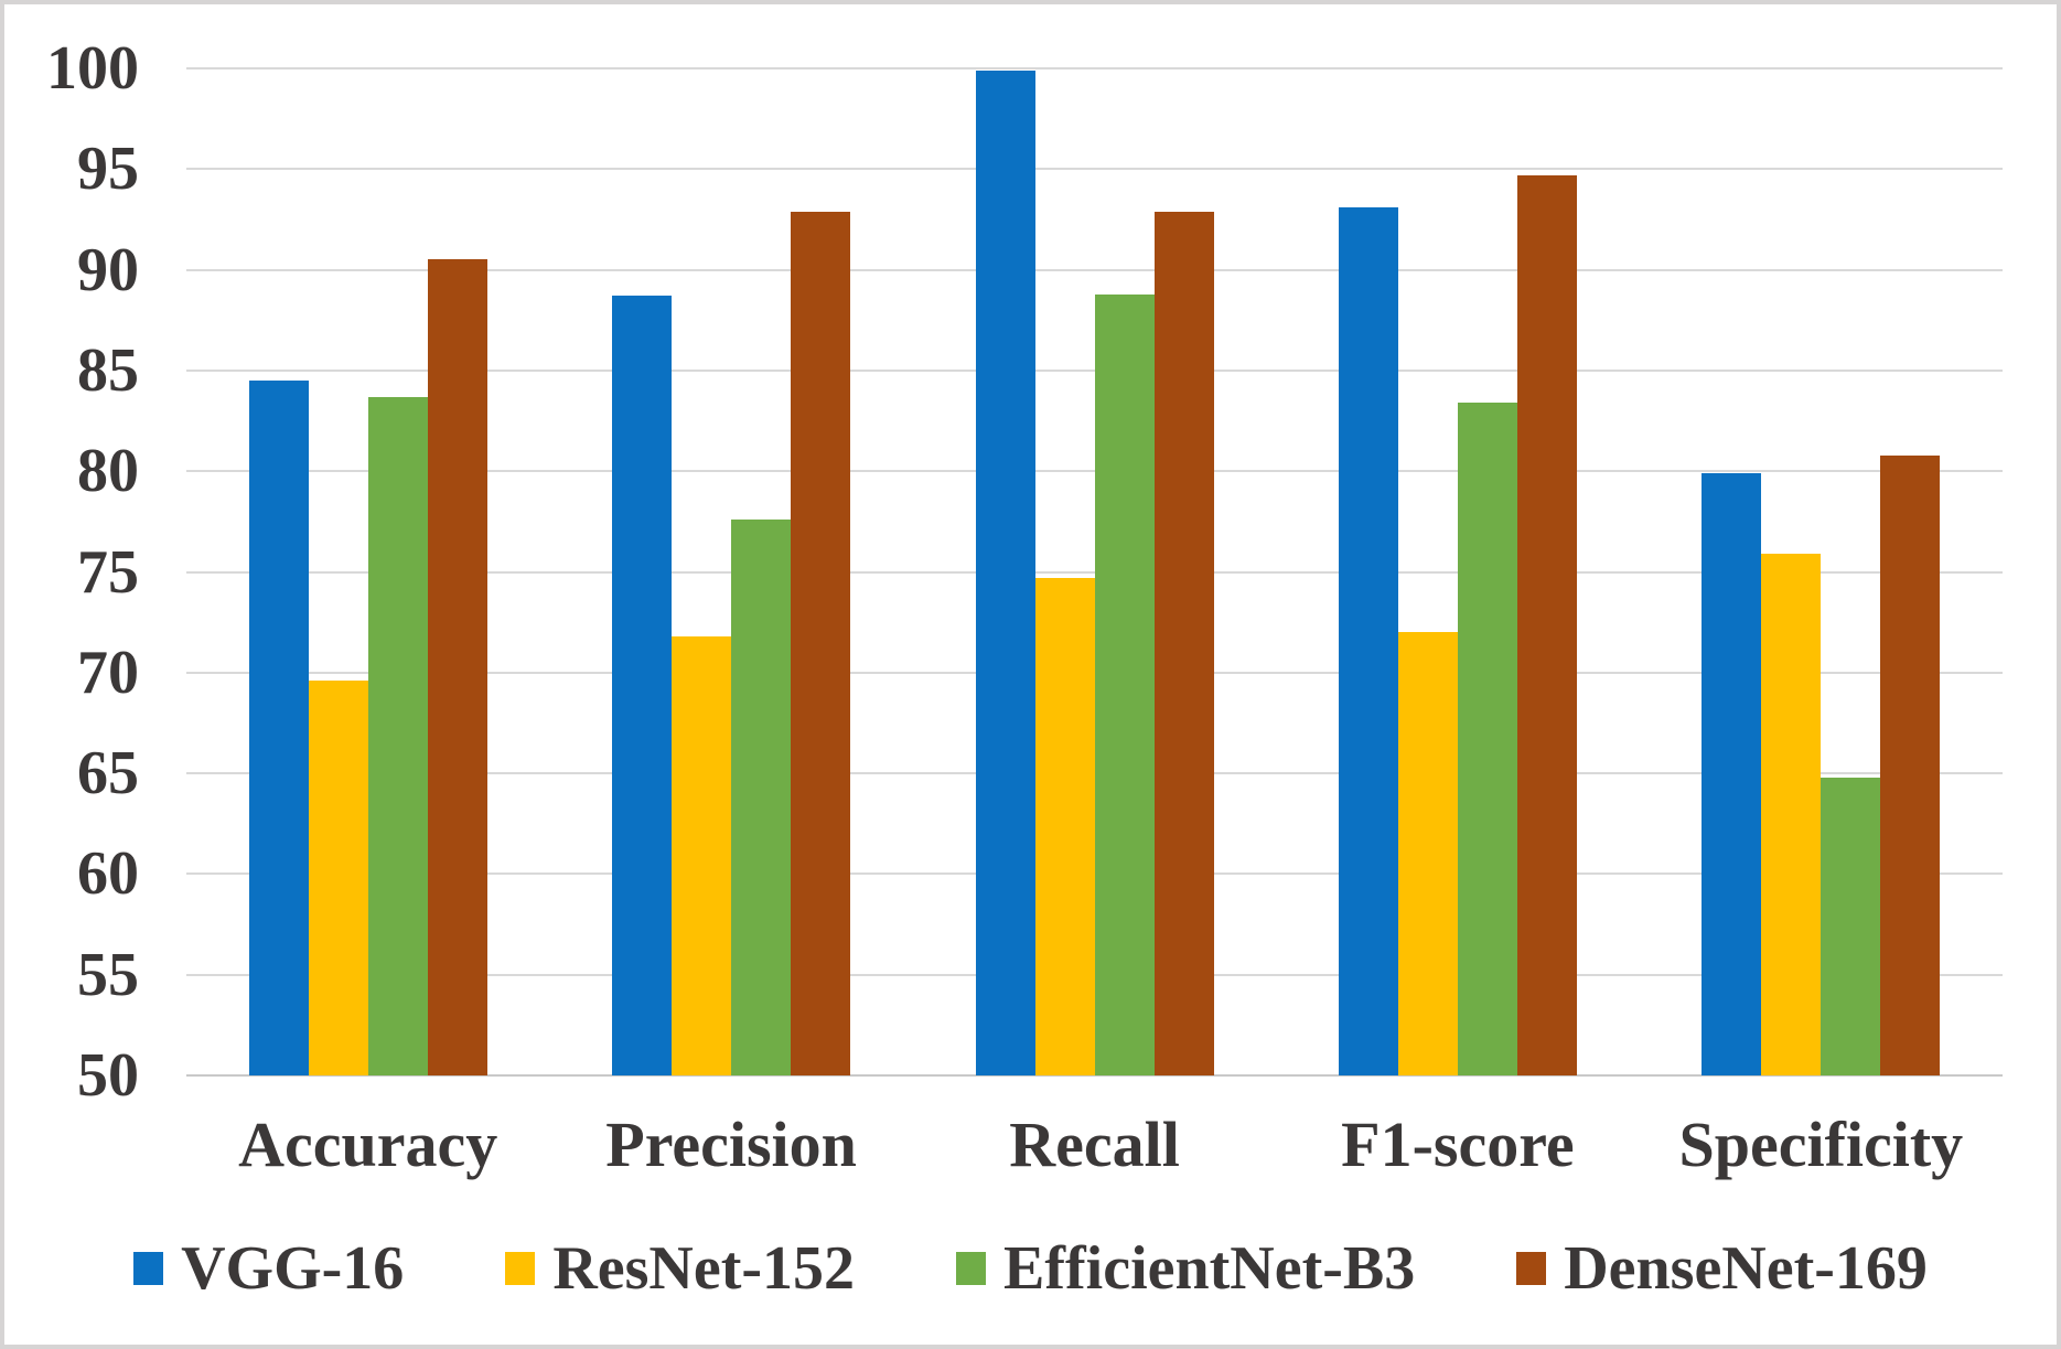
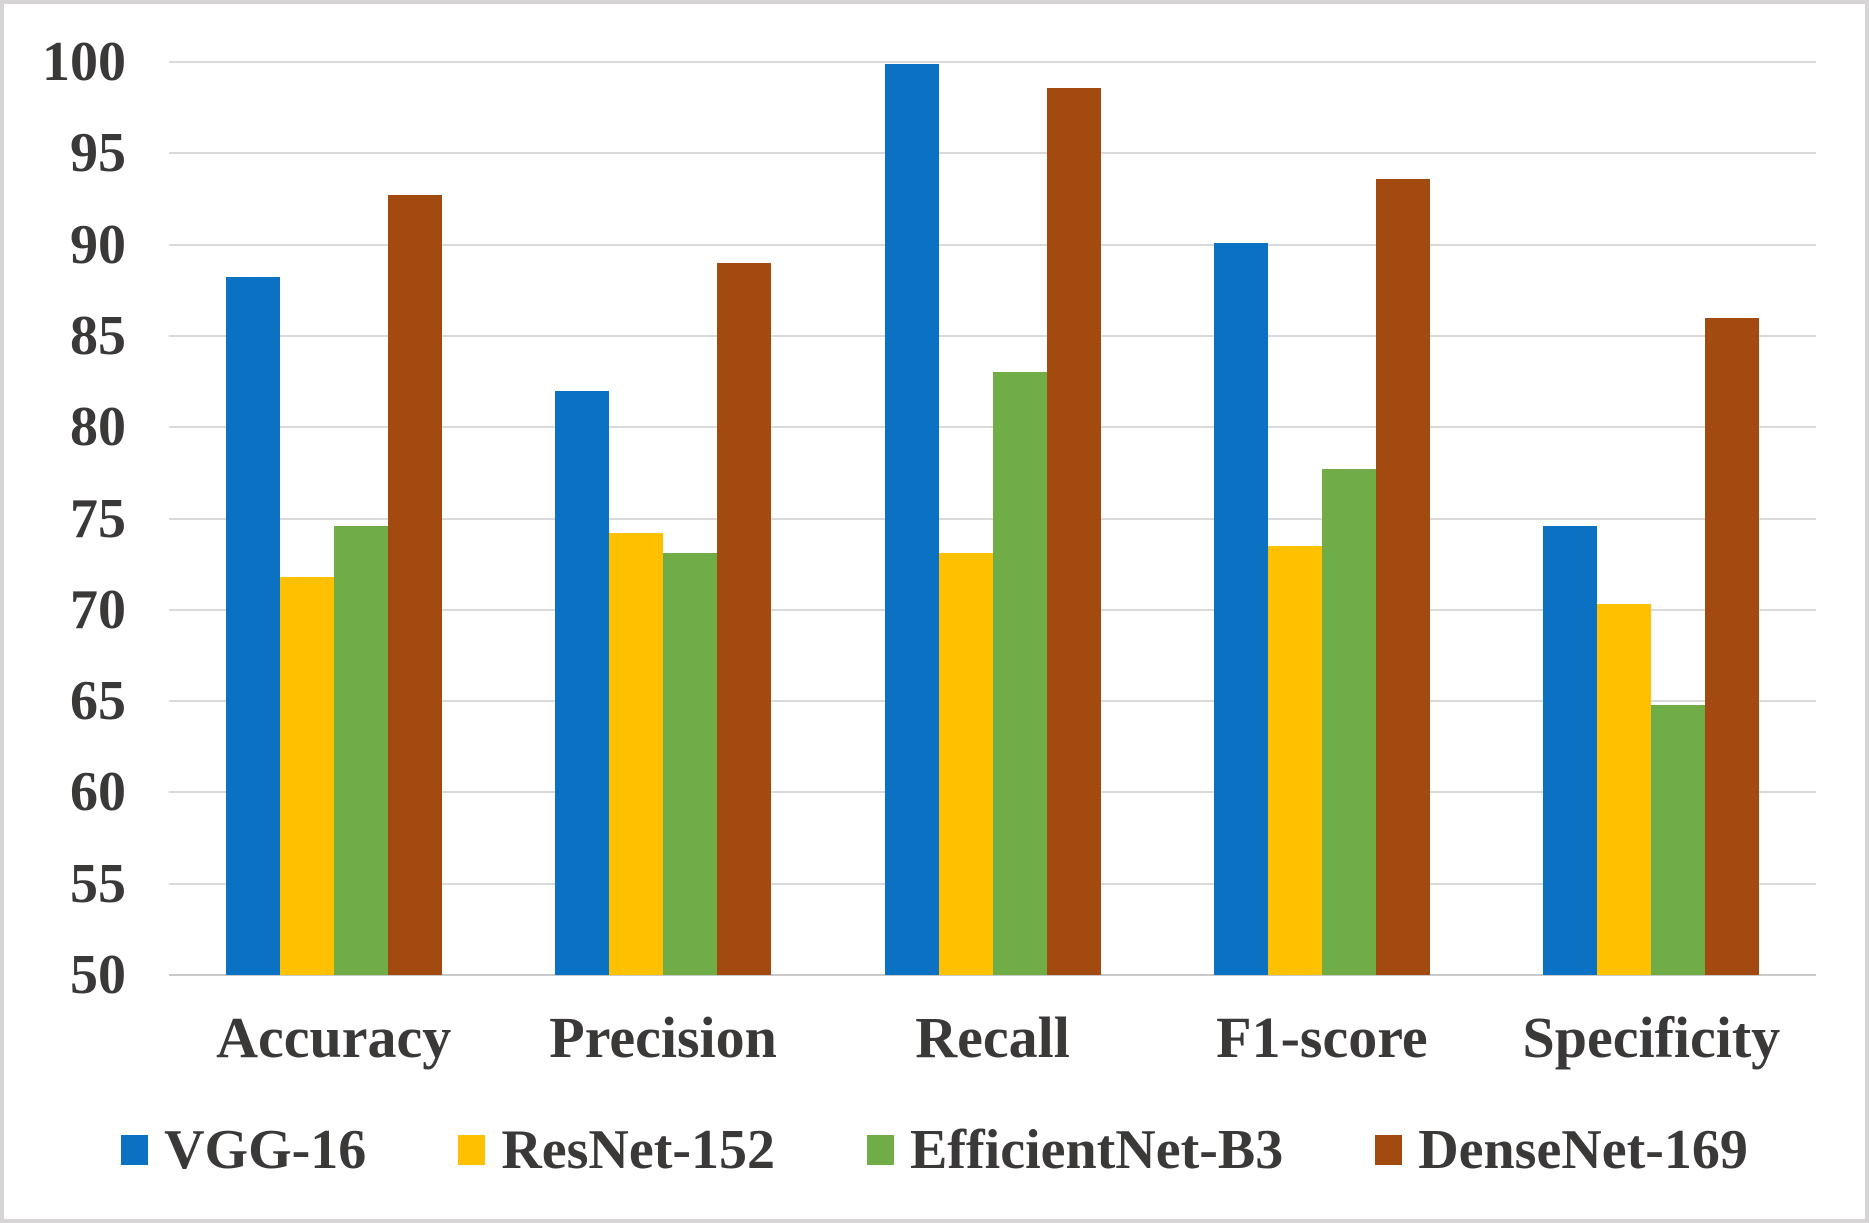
VGG-16/Accuracy: 84.5 -> 88.2
ResNet-152/Accuracy: 69.6 -> 71.8
EfficientNet-B3/Accuracy: 83.7 -> 74.6
DenseNet-169/Accuracy: 90.5 -> 92.7
VGG-16/Precision: 88.7 -> 82.0
ResNet-152/Precision: 71.8 -> 74.2
EfficientNet-B3/Precision: 77.6 -> 73.1
DenseNet-169/Precision: 92.9 -> 89.0
ResNet-152/Recall: 74.7 -> 73.1
EfficientNet-B3/Recall: 88.8 -> 83.0
DenseNet-169/Recall: 92.9 -> 98.6
VGG-16/F1-score: 93.1 -> 90.1
ResNet-152/F1-score: 72.0 -> 73.5
EfficientNet-B3/F1-score: 83.4 -> 77.7
DenseNet-169/F1-score: 94.7 -> 93.6
VGG-16/Specificity: 79.9 -> 74.6
ResNet-152/Specificity: 75.9 -> 70.3
DenseNet-169/Specificity: 80.8 -> 86.0
